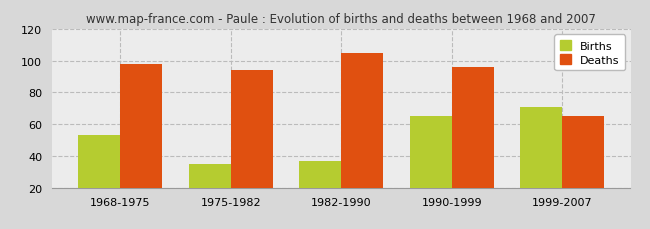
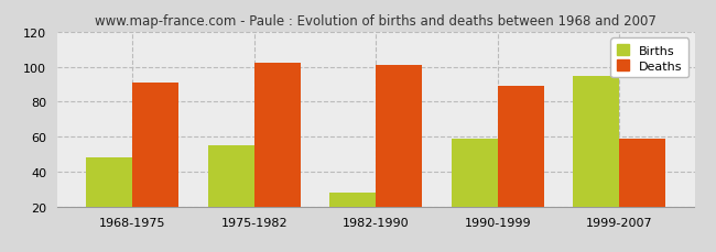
Births/1968-1975: 53 -> 48
Deaths/1968-1975: 98 -> 91
Births/1975-1982: 35 -> 55
Deaths/1975-1982: 94 -> 102
Births/1982-1990: 37 -> 28
Deaths/1982-1990: 105 -> 101
Births/1990-1999: 65 -> 59
Deaths/1990-1999: 96 -> 89
Births/1999-2007: 71 -> 95
Deaths/1999-2007: 65 -> 59
